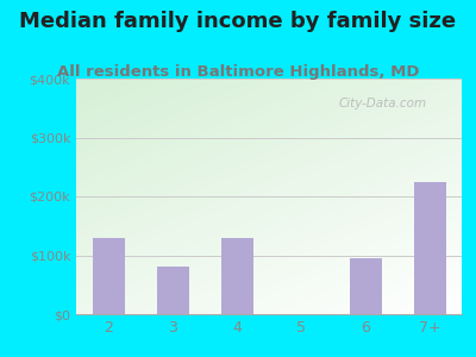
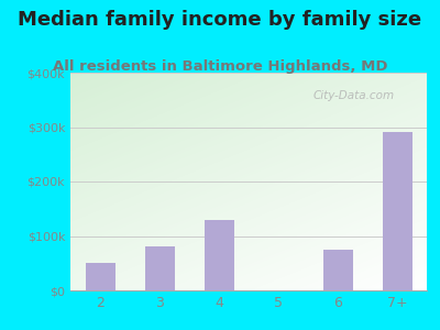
2: $130k -> $50k
6: $95k -> $75k
7+: $225k -> $290k
